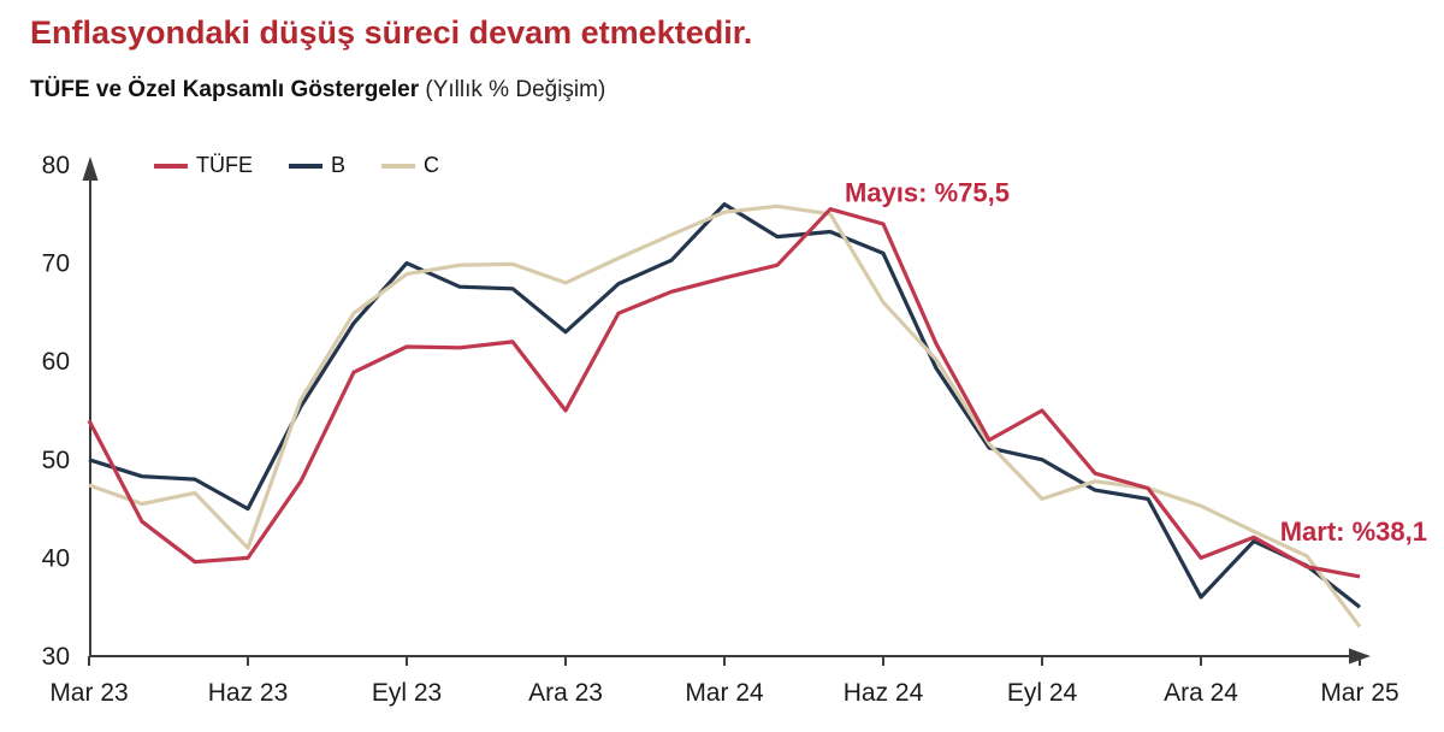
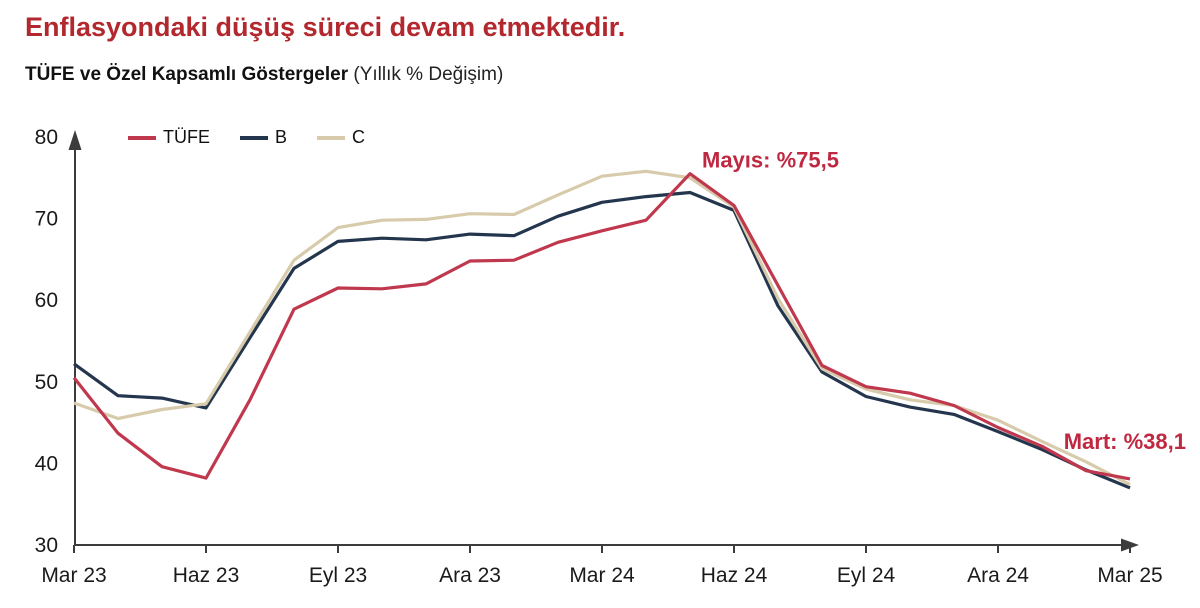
TÜFE/Mar 23: 54 -> 50
B/Mar 23: 50 -> 52
TÜFE/Haz 23: 40 -> 38
B/Haz 23: 45 -> 47
C/Haz 23: 41 -> 47
B/Eyl 23: 70 -> 67
TÜFE/Ara 23: 55 -> 65
B/Ara 23: 63 -> 68
C/Ara 23: 68 -> 71
B/Mar 24: 76 -> 72
TÜFE/Haz 24: 74 -> 72
C/Haz 24: 66 -> 71
TÜFE/Eyl 24: 55 -> 49
B/Eyl 24: 50 -> 48
C/Eyl 24: 46 -> 49
TÜFE/Ara 24: 40 -> 44
B/Ara 24: 36 -> 44
B/Mar 25: 35 -> 37
C/Mar 25: 33 -> 37
